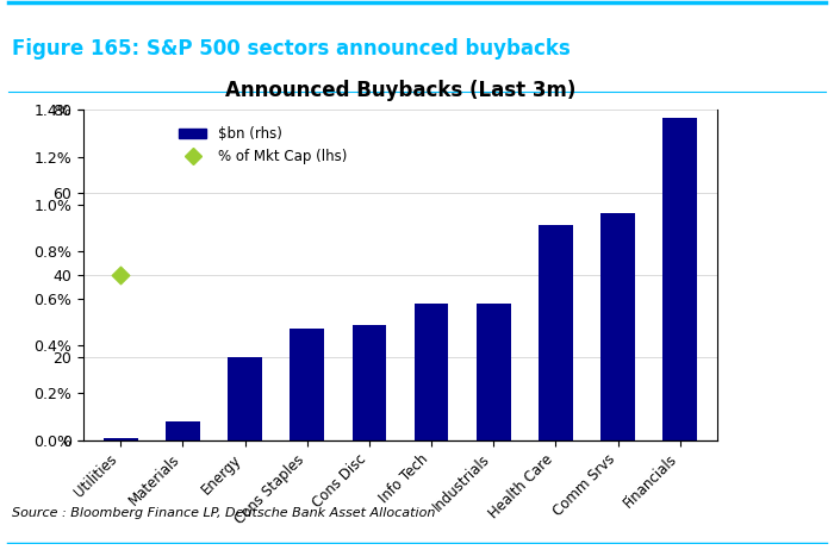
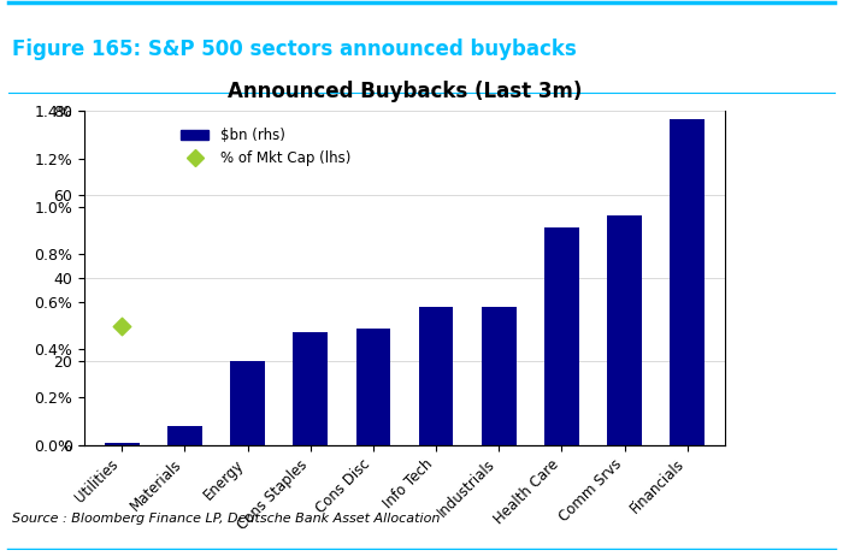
% of Mkt Cap (lhs)/Utilities: 0.7% -> 0.5%
